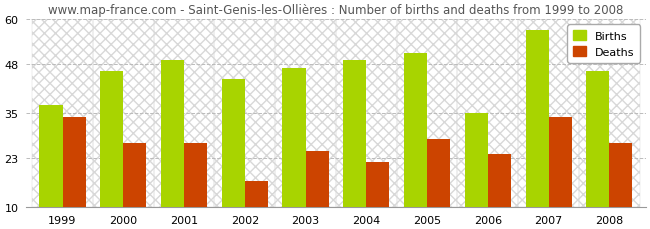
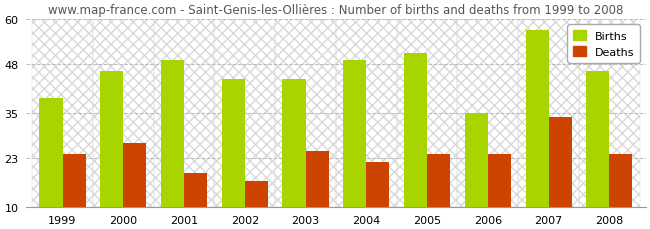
Births/1999: 37 -> 39
Deaths/1999: 34 -> 24
Deaths/2001: 27 -> 19
Births/2003: 47 -> 44
Deaths/2005: 28 -> 24
Deaths/2008: 27 -> 24
